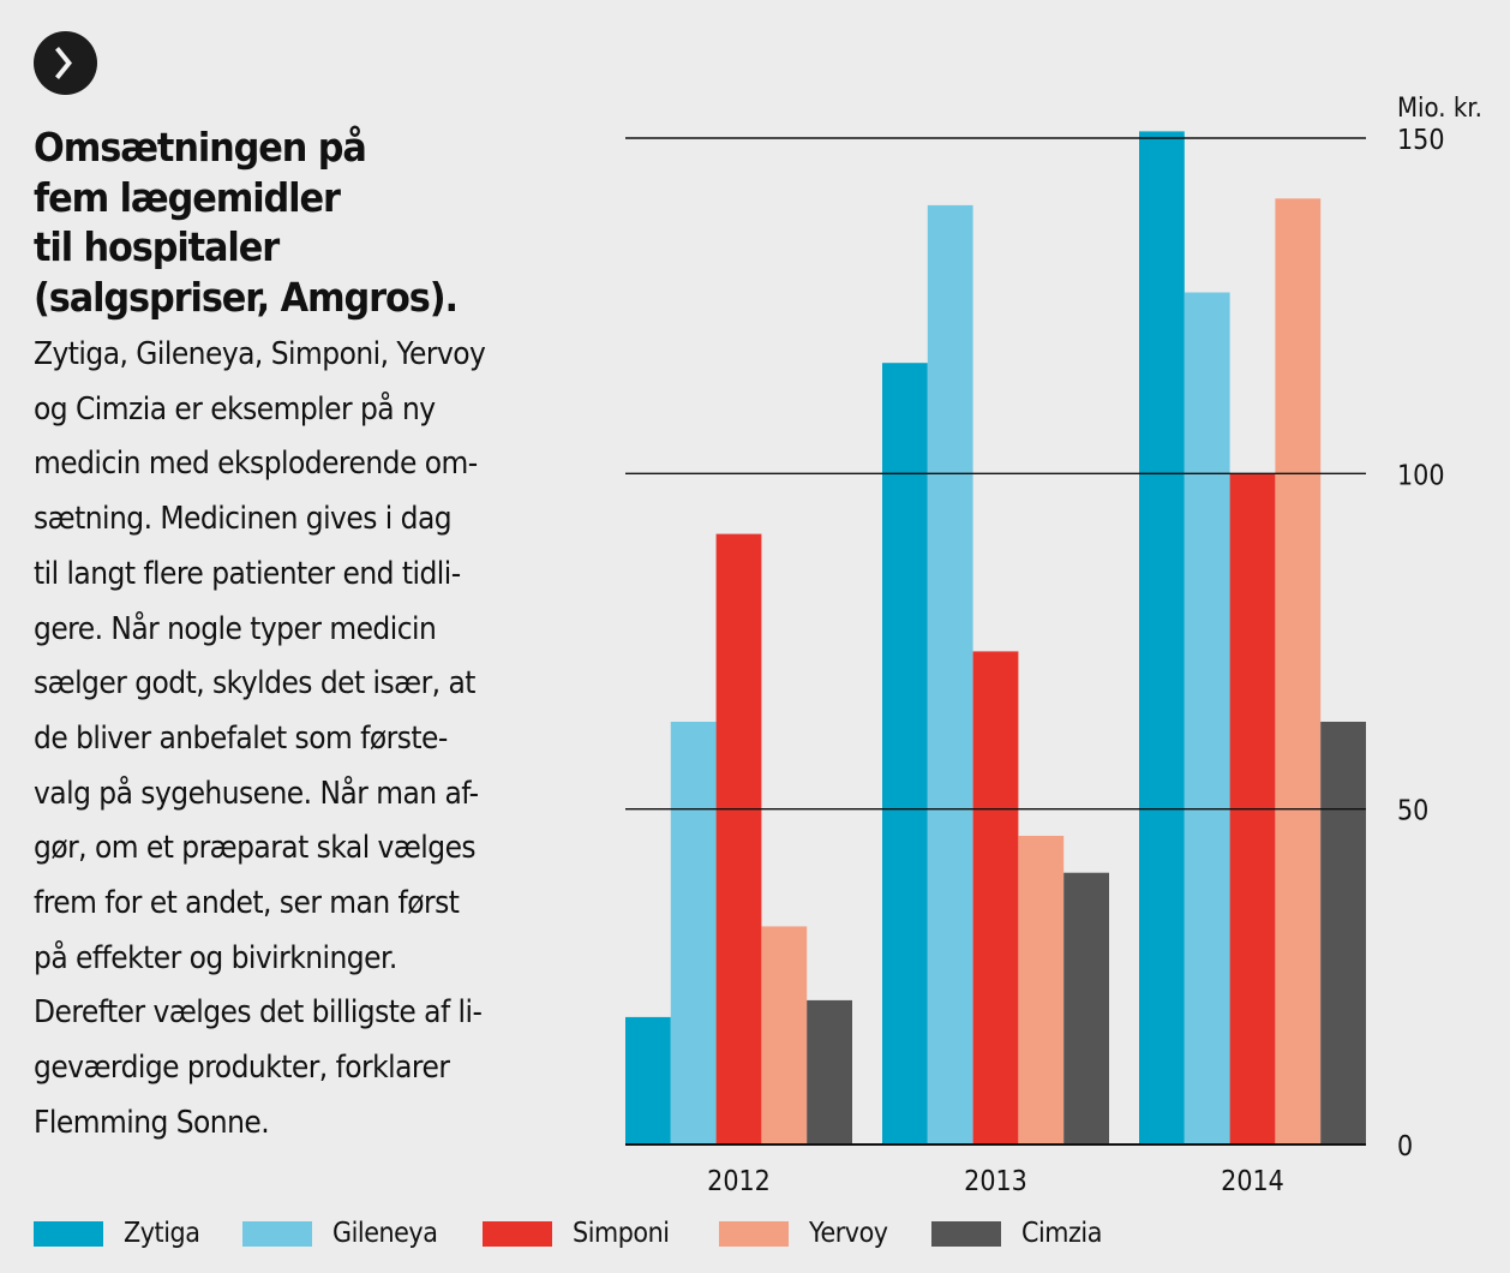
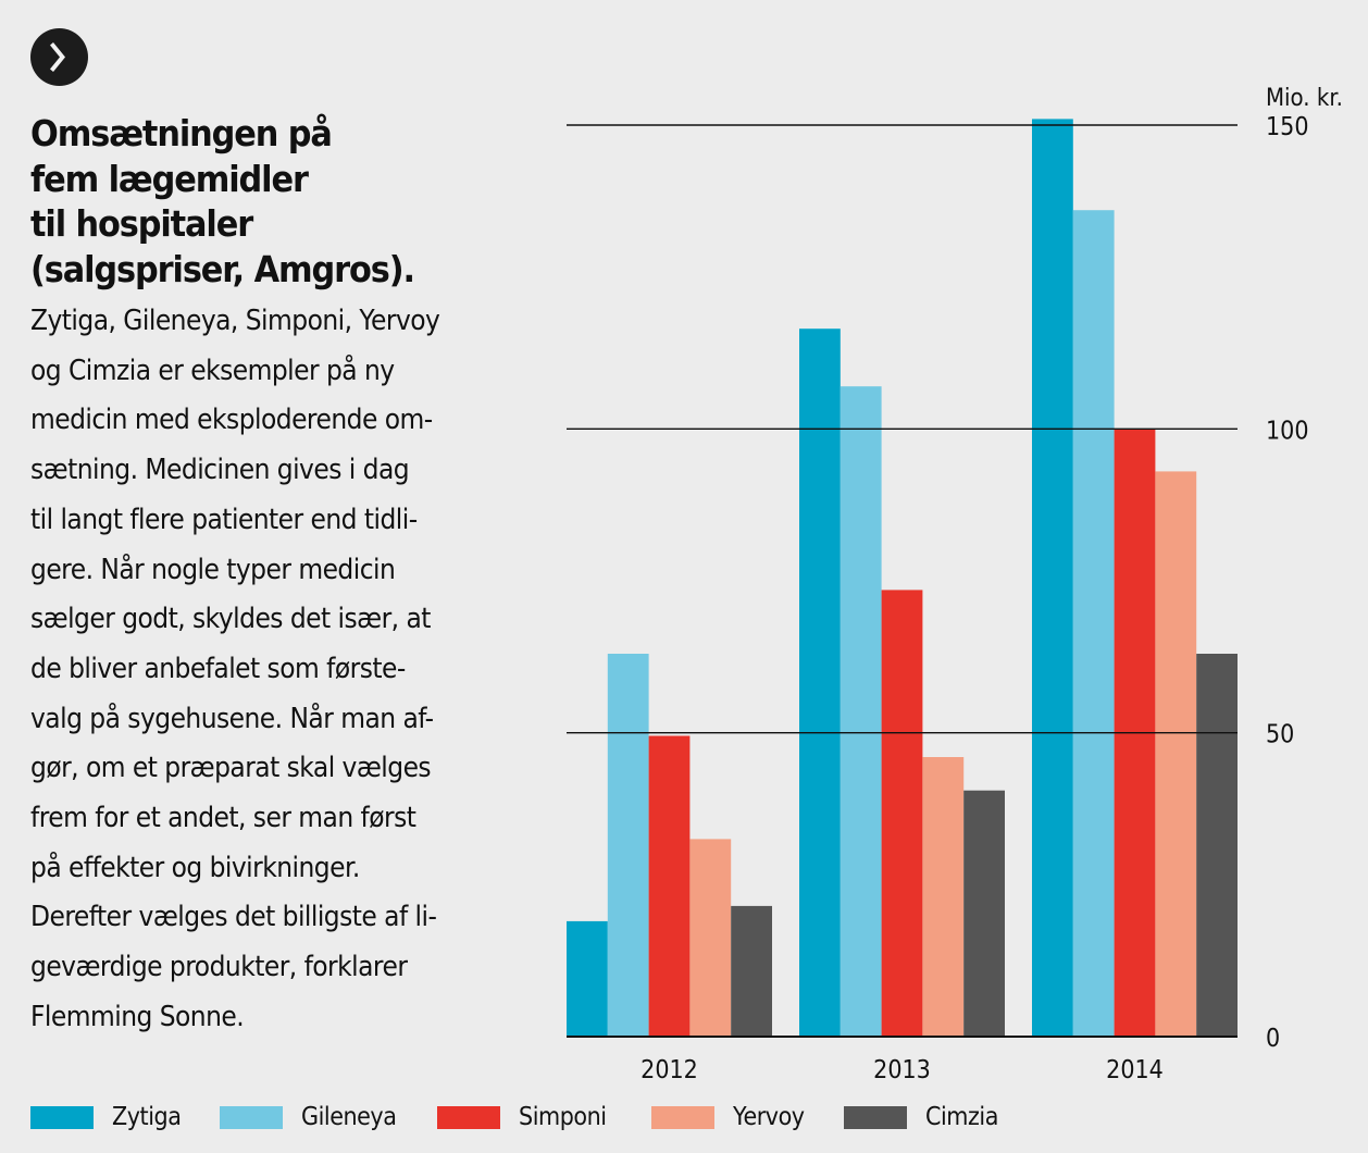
Simponi/2012: 91 -> 50
Gileneya/2013: 140 -> 107
Gileneya/2014: 127 -> 136
Yervoy/2014: 141 -> 93
